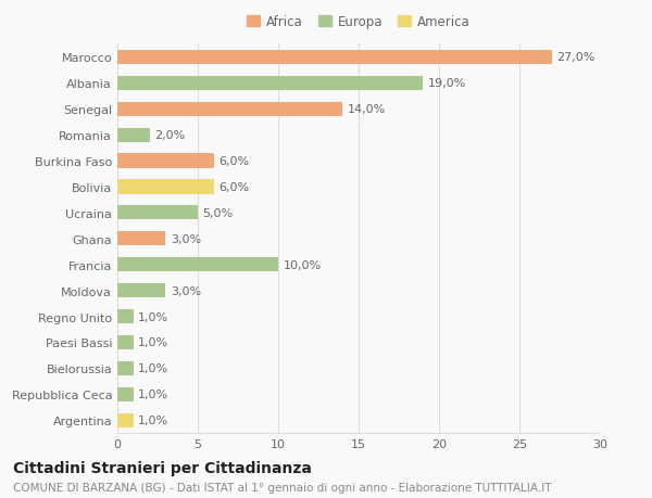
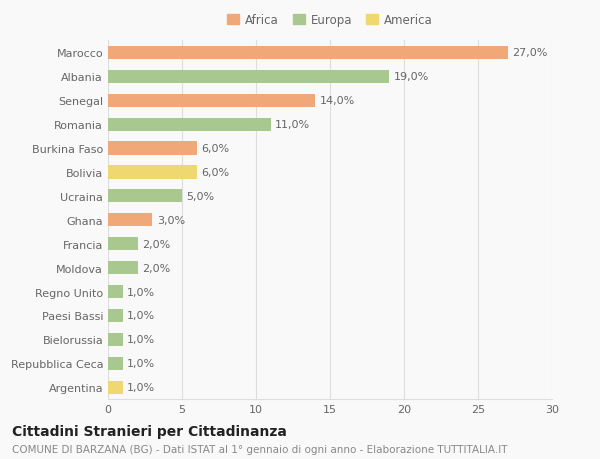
Romania: 2,0% -> 11,0%
Francia: 10,0% -> 2,0%
Moldova: 3,0% -> 2,0%
